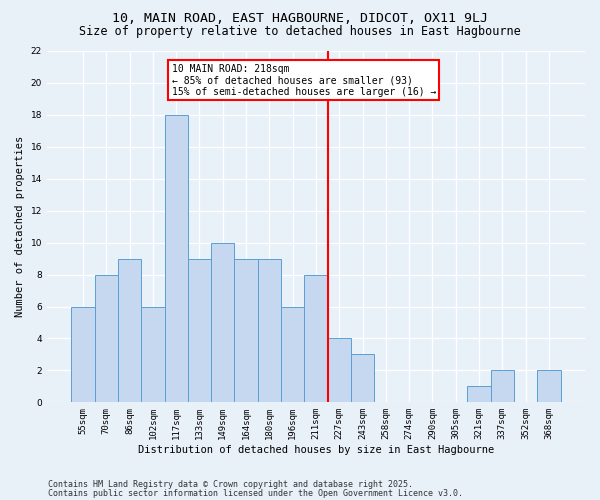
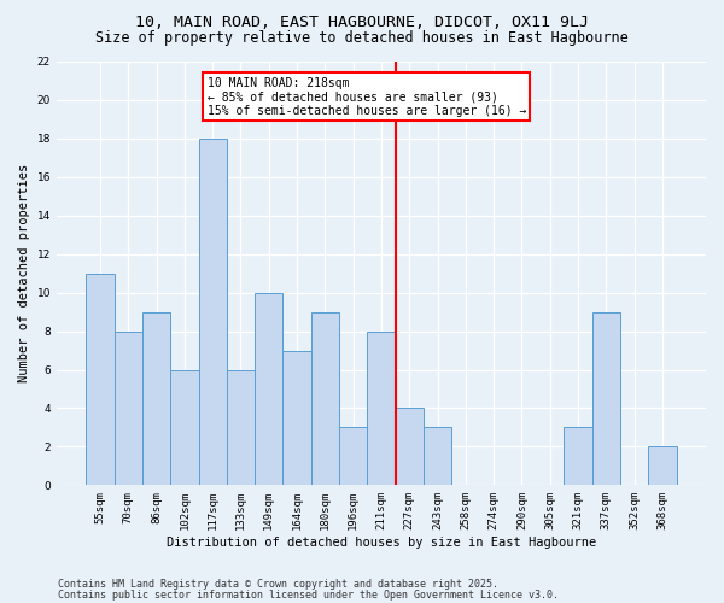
55sqm: 6 -> 11
133sqm: 9 -> 6
164sqm: 9 -> 7
196sqm: 6 -> 3
321sqm: 1 -> 3
337sqm: 2 -> 9
